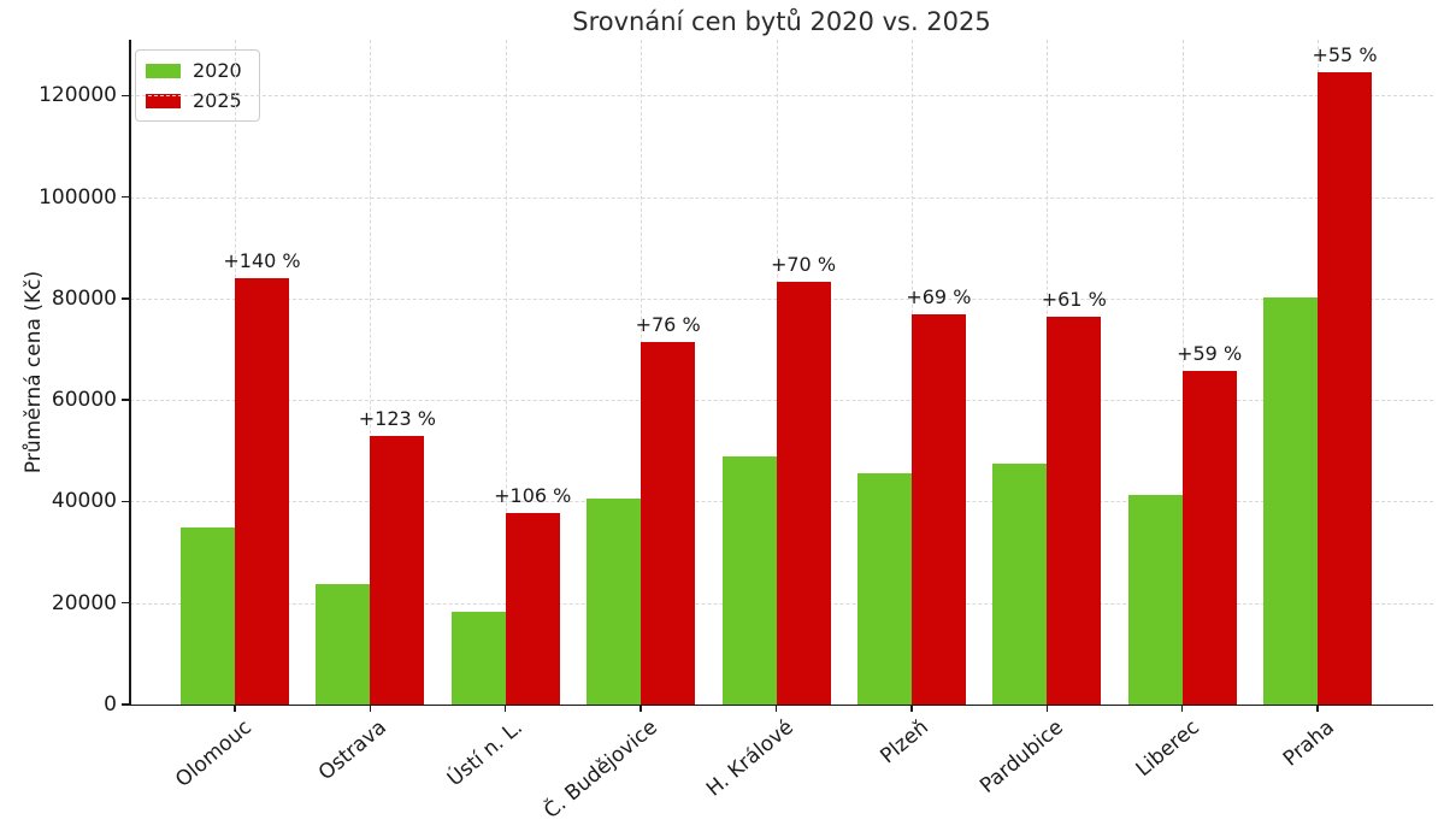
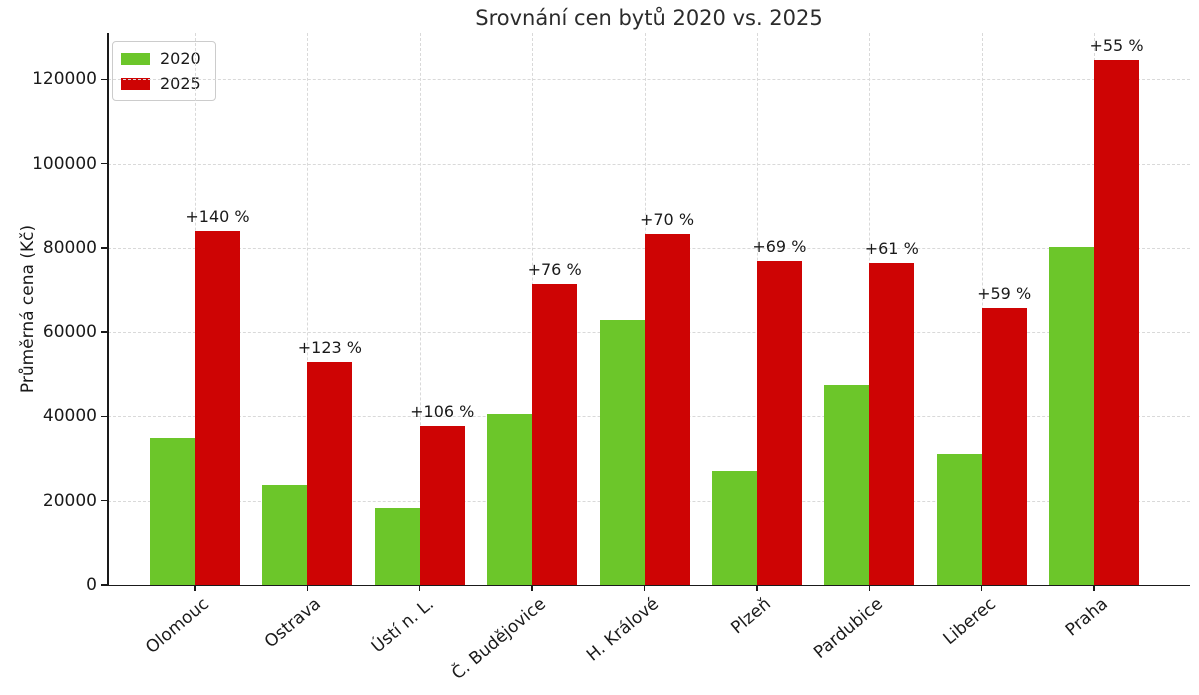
2020/H. Králové: 49000 -> 63000
2020/Plzeň: 46000 -> 27000
2020/Liberec: 41000 -> 31000
